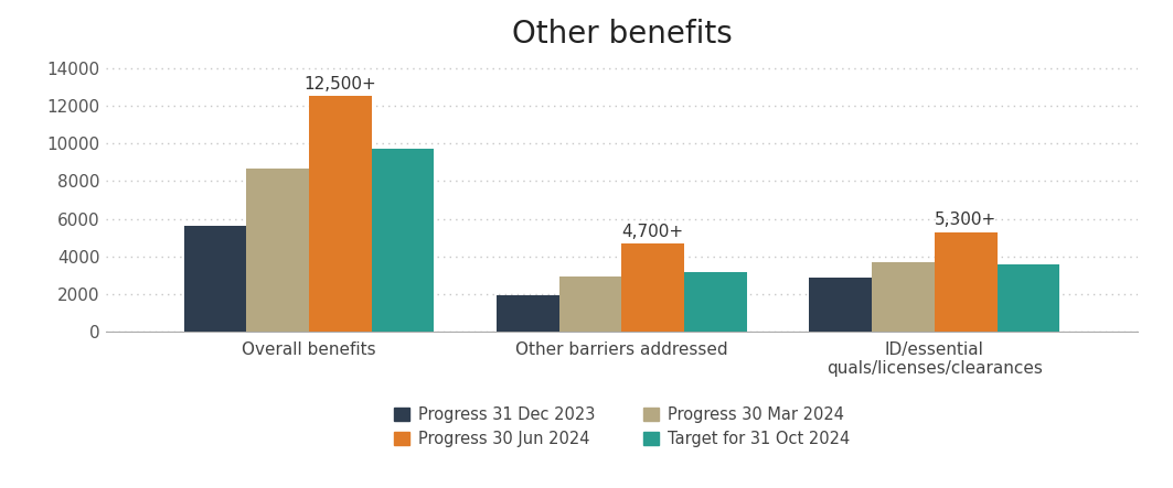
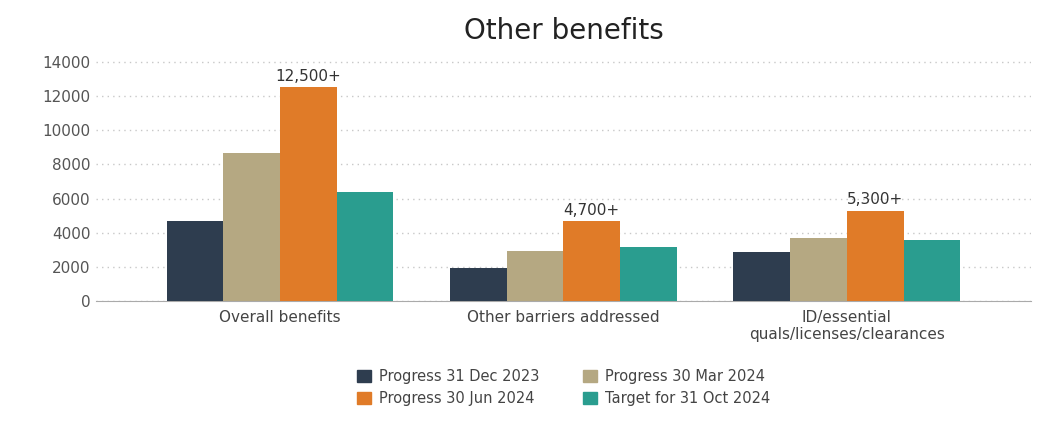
Progress 31 Dec 2023/Overall benefits: 5600 -> 4700
Target for 31 Oct 2024/Overall benefits: 9700 -> 6400
